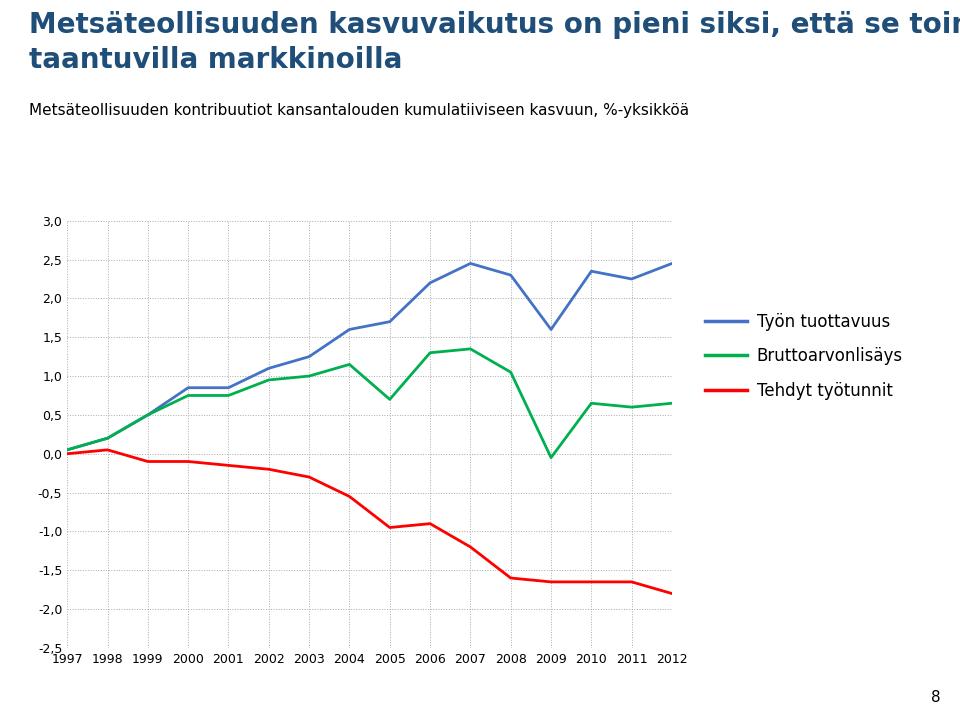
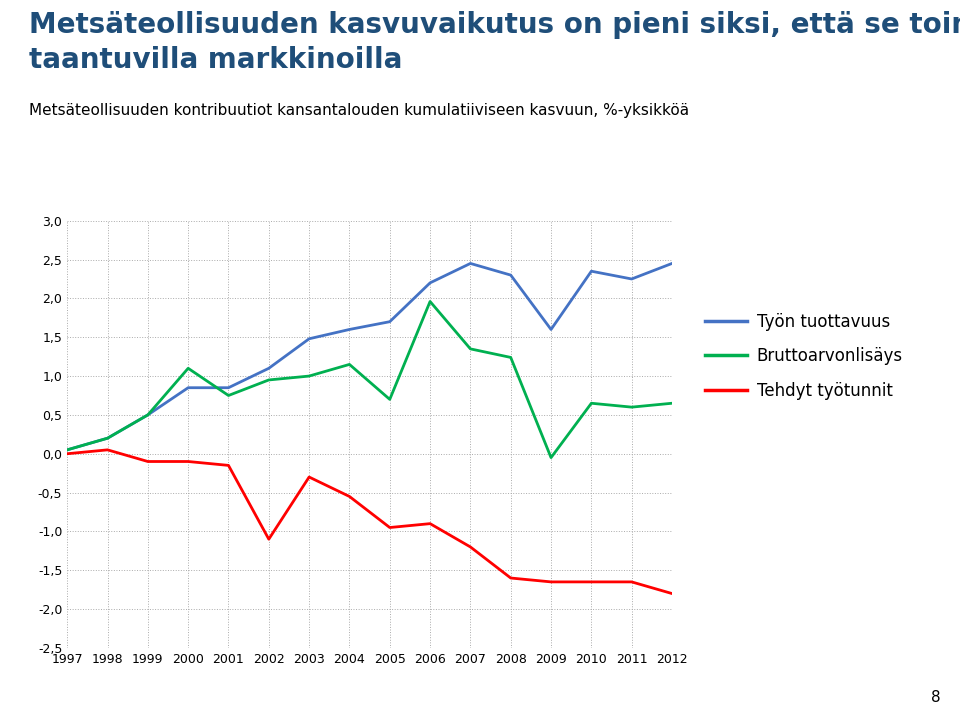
Bruttoarvonlisäys/2000: 0,75 -> 1,10
Tehdyt työtunnit/2002: -0,20 -> -1,10
Työn tuottavuus/2003: 1,25 -> 1,48
Bruttoarvonlisäys/2006: 1,30 -> 1,96
Bruttoarvonlisäys/2008: 1,05 -> 1,24
